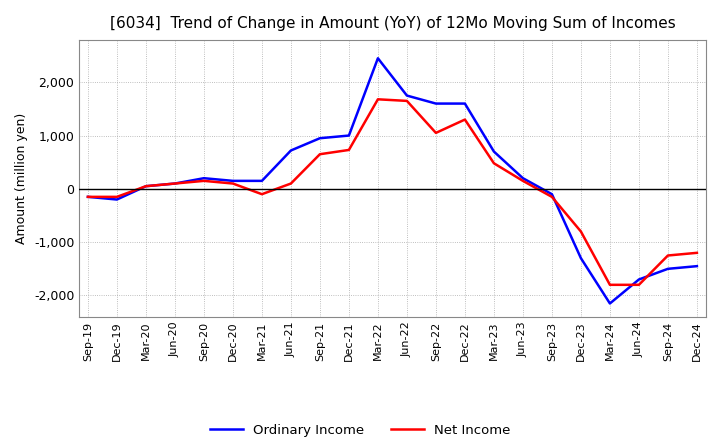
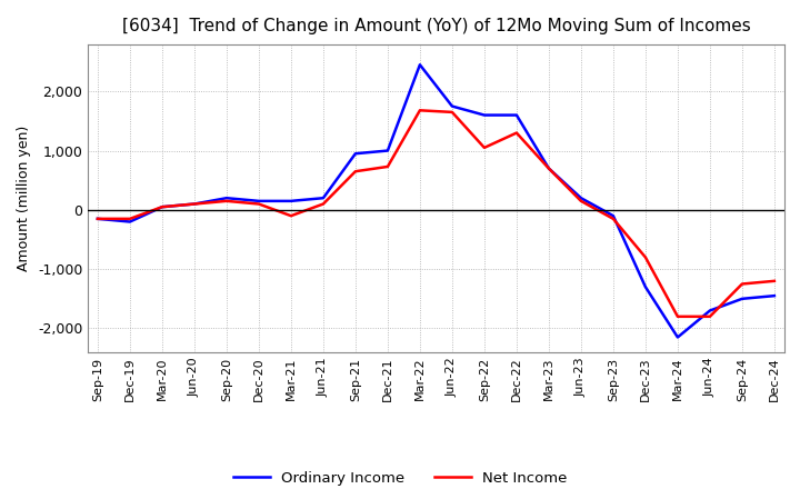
Ordinary Income/Jun-21: 720 -> 200
Net Income/Mar-23: 480 -> 700
